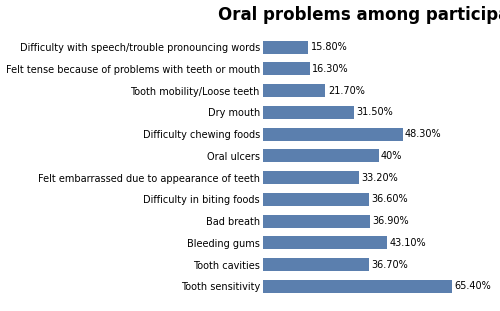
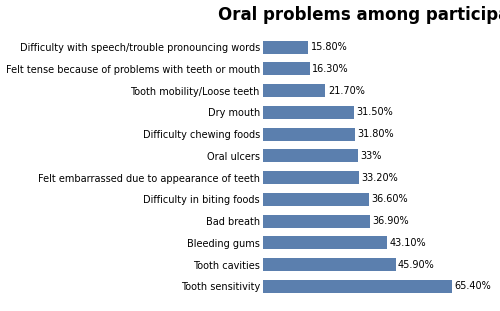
Difficulty chewing foods: 48.30% -> 31.80%
Oral ulcers: 40% -> 33%
Tooth cavities: 36.70% -> 45.90%
